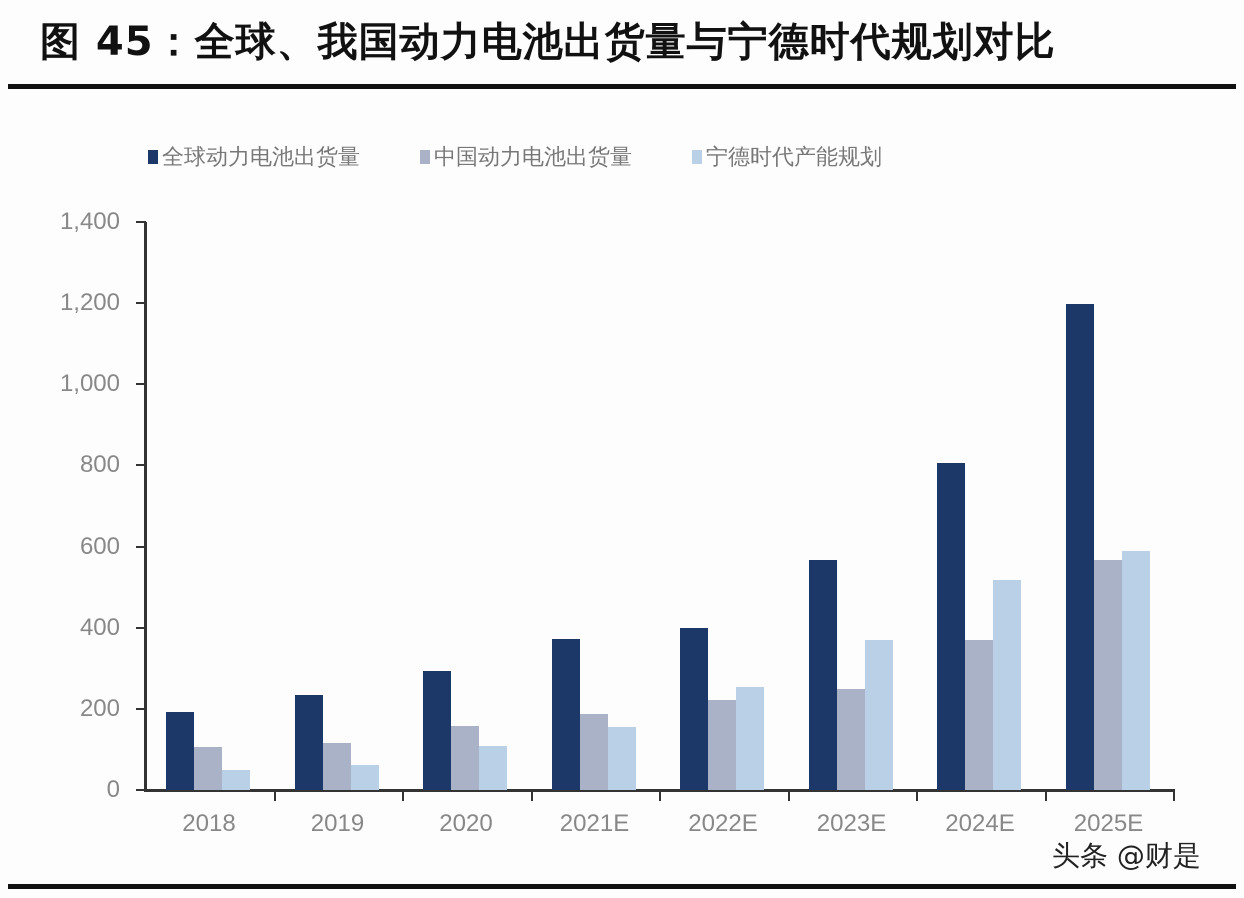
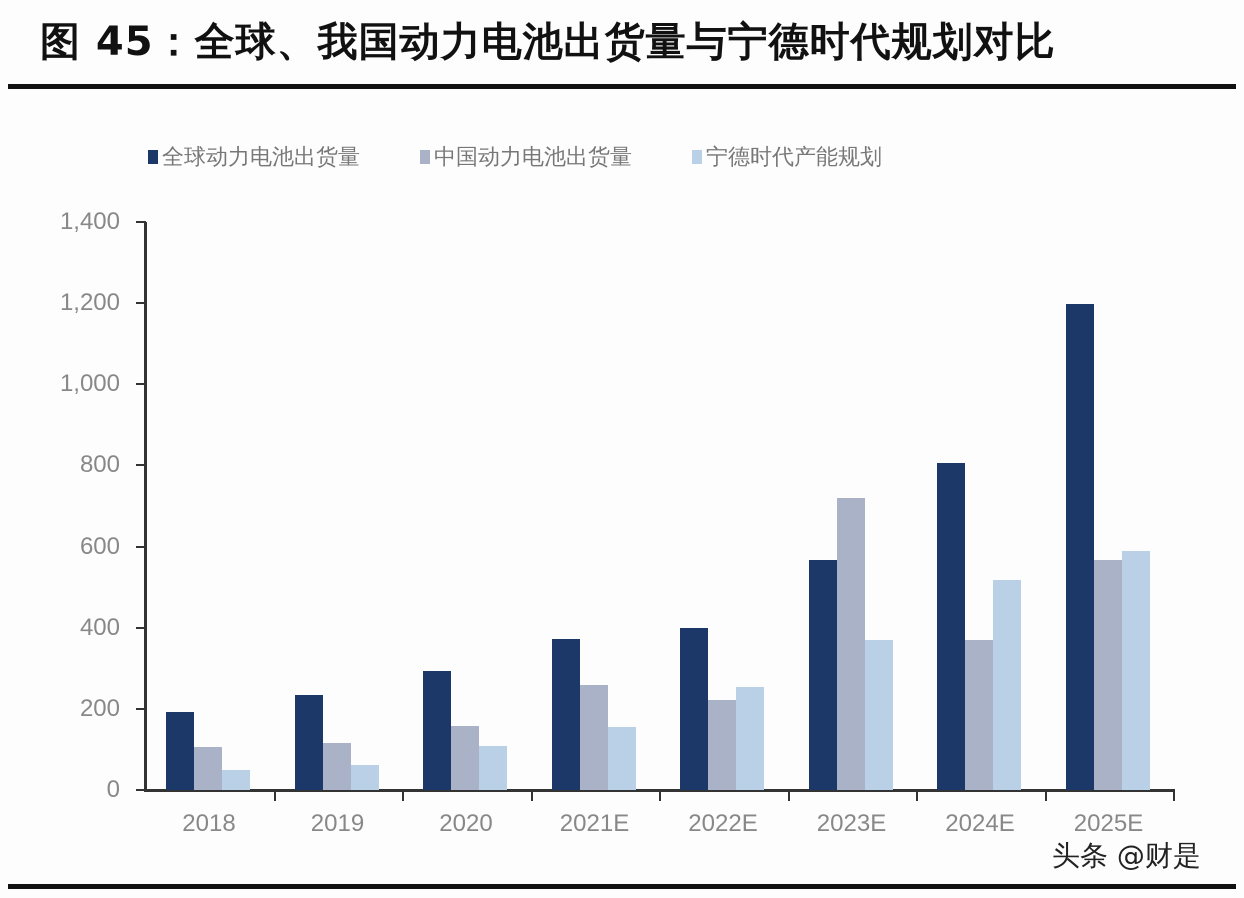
中国动力电池出货量/2021E: 190 -> 260
中国动力电池出货量/2023E: 250 -> 720
